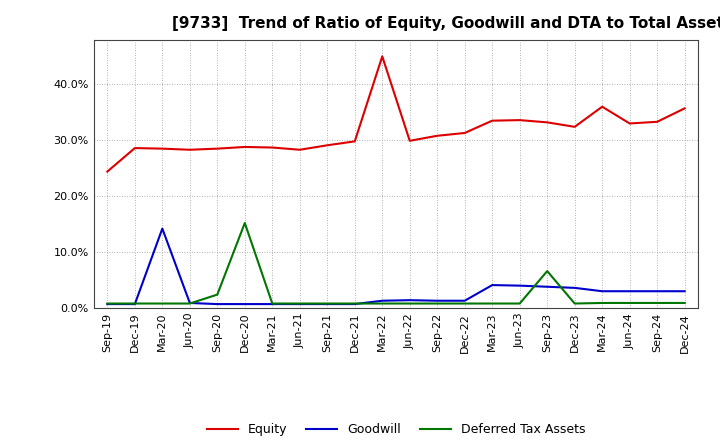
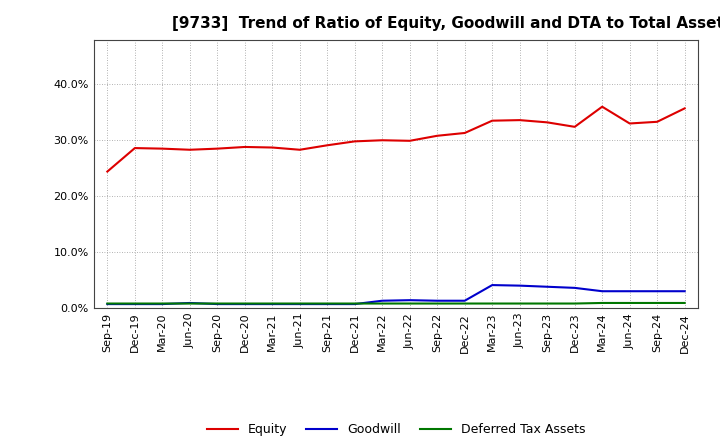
Goodwill/Mar-20: 14.2% -> 0.7%
Deferred Tax Assets/Sep-20: 2.4% -> 0.8%
Deferred Tax Assets/Dec-20: 15.2% -> 0.8%
Equity/Mar-22: 45.0% -> 30.0%
Deferred Tax Assets/Sep-23: 6.6% -> 0.8%
